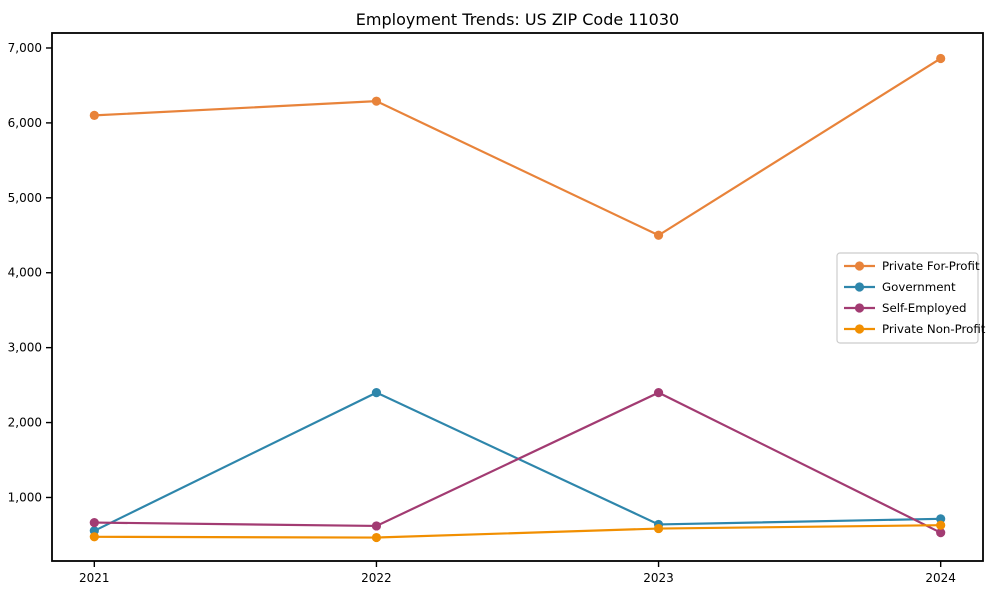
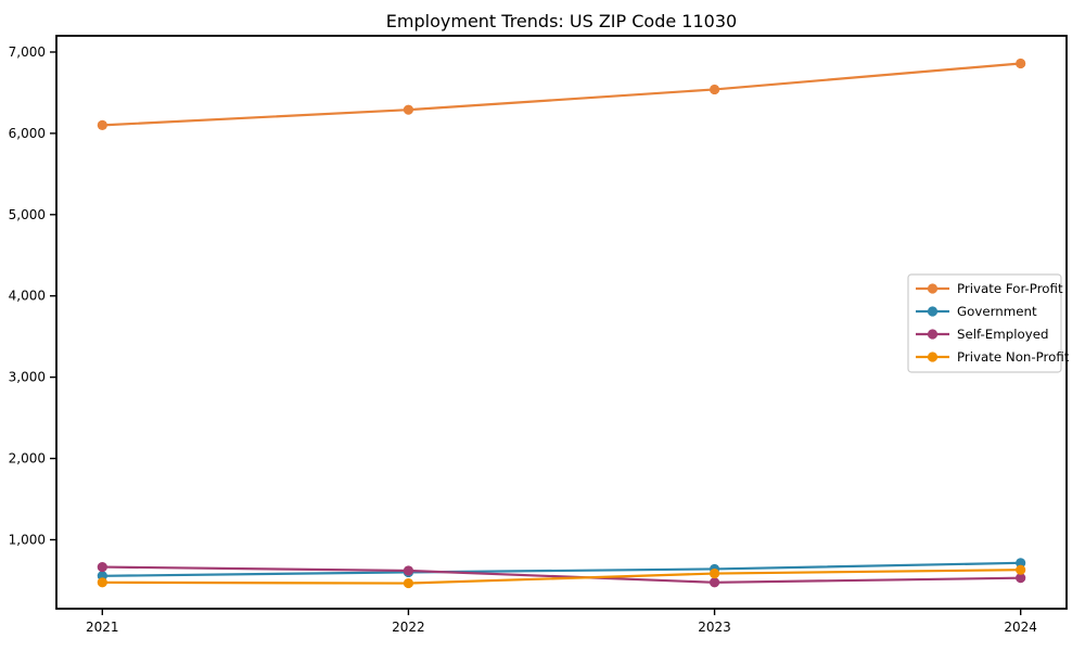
Government/2022: 2400 -> 600
Private For-Profit/2023: 4500 -> 6500
Self-Employed/2023: 2400 -> 500
